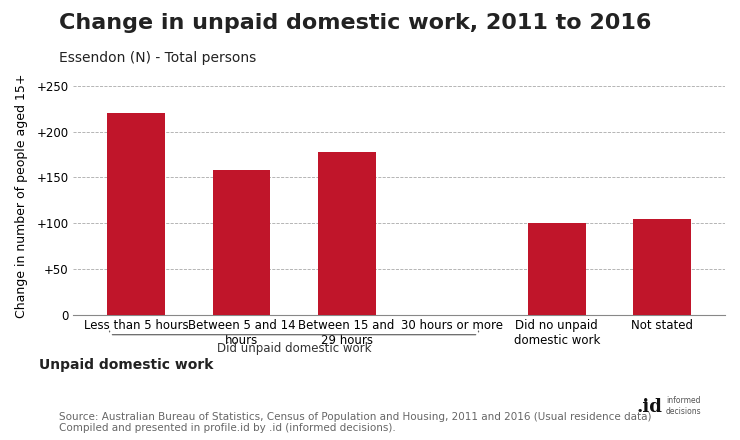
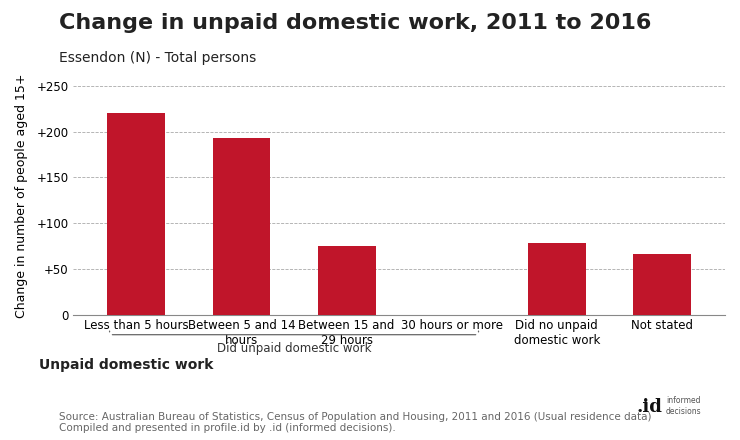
Between 5 and 14 hours: 158 -> 193
Between 15 and 29 hours: 178 -> 75
Did no unpaid domestic work: 100 -> 78
Not stated: 104 -> 66
